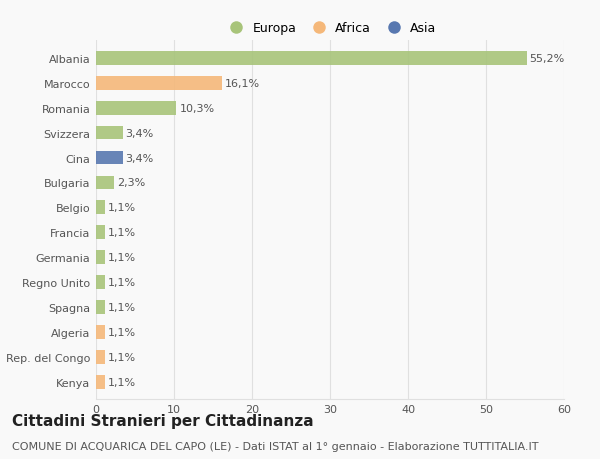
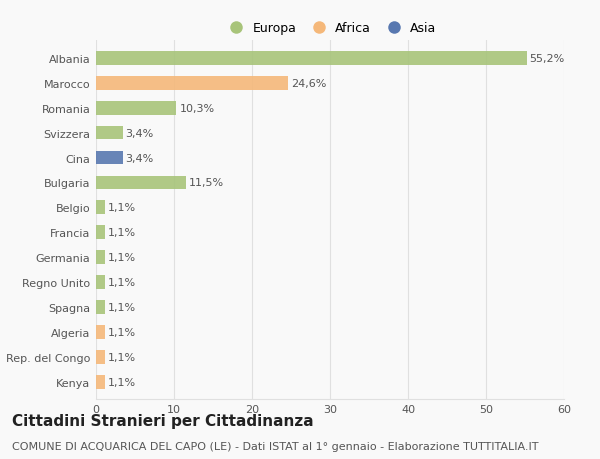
Marocco: 16,1% -> 24,6%
Bulgaria: 2,3% -> 11,5%
